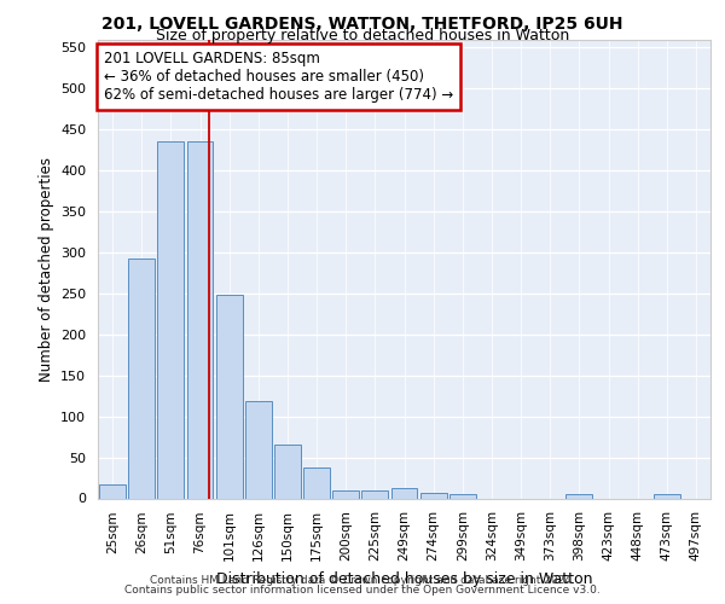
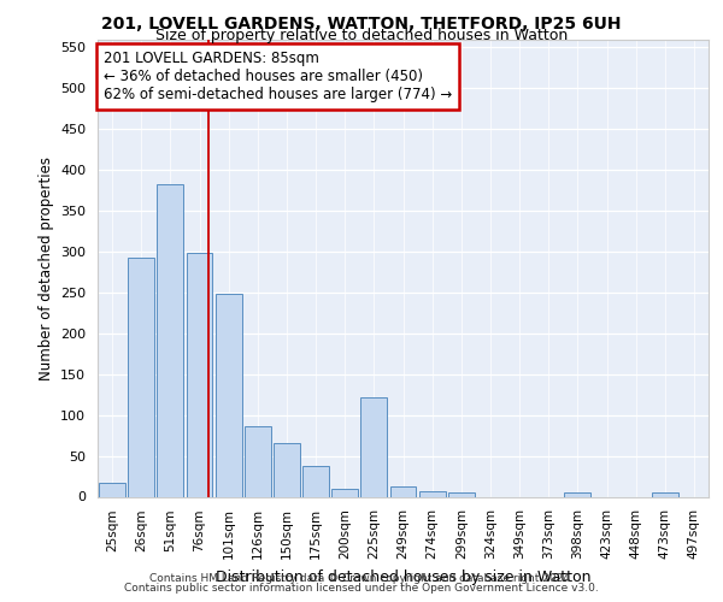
51sqm: 435 -> 382
76sqm: 435 -> 298
126sqm: 118 -> 86
225sqm: 10 -> 122
